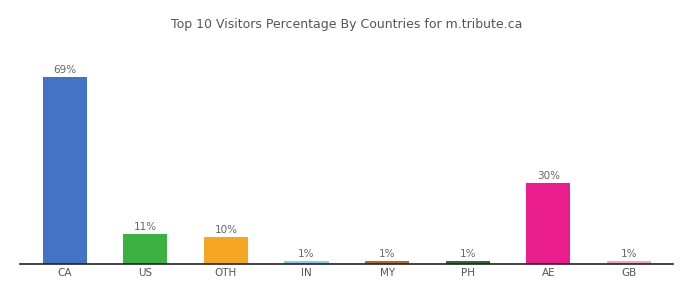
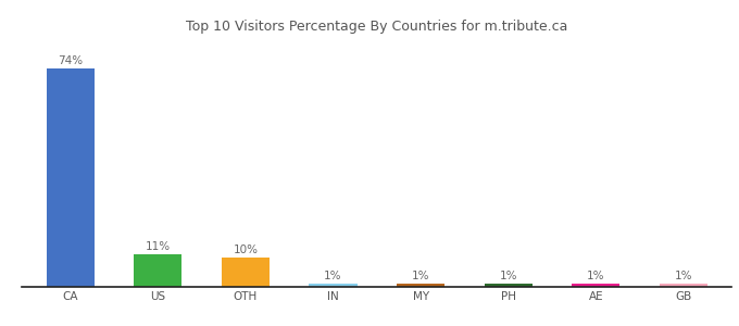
CA: 69% -> 74%
AE: 30% -> 1%
